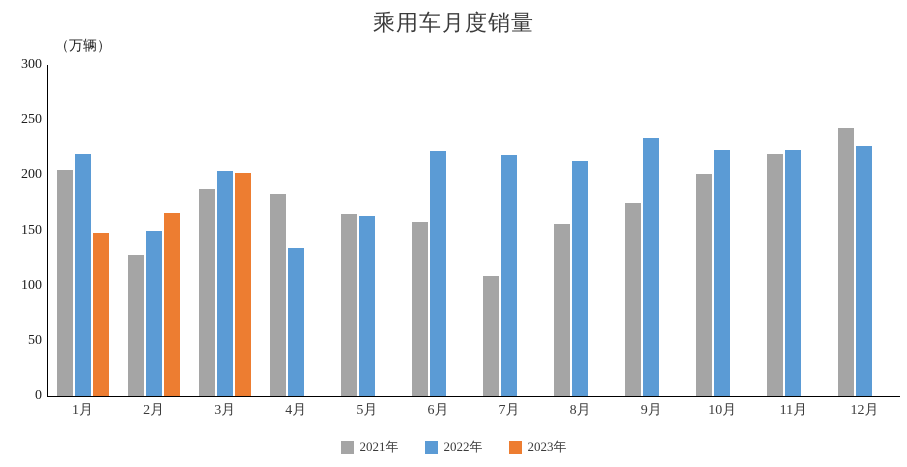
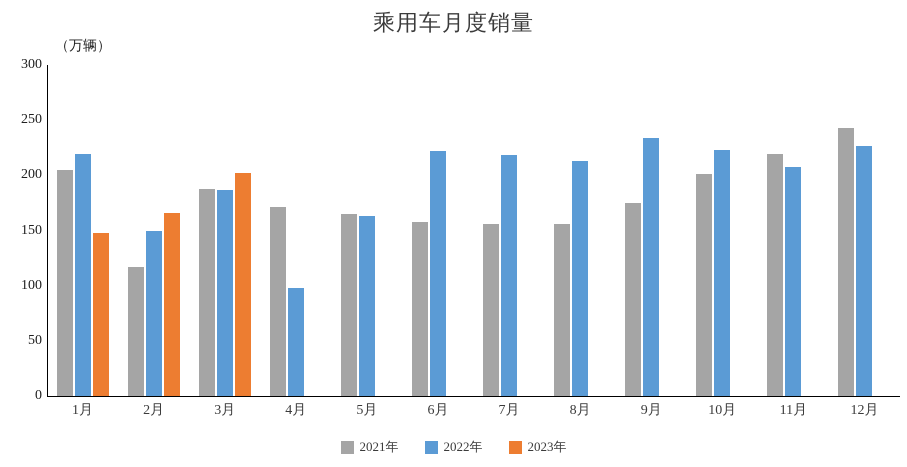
2021年/2月: 128 -> 117
2022年/3月: 204 -> 187
2021年/4月: 183 -> 171
2022年/4月: 134 -> 98
2021年/7月: 109 -> 156
2022年/11月: 223 -> 208
